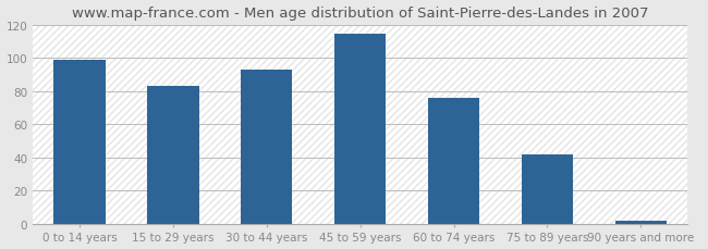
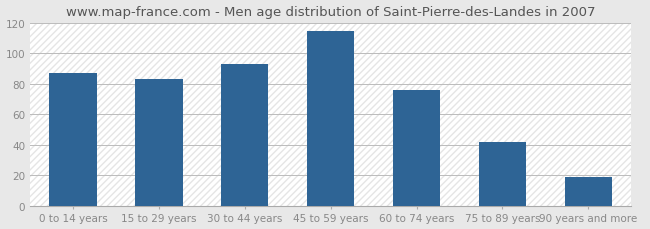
0 to 14 years: 99 -> 87
90 years and more: 2 -> 19
